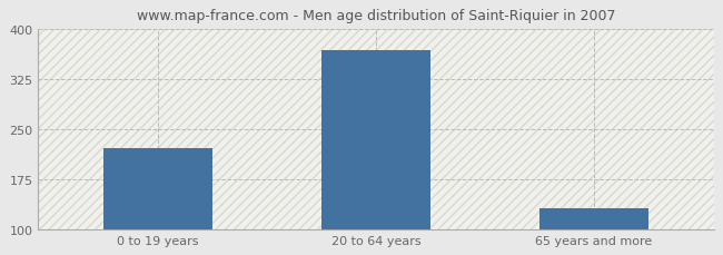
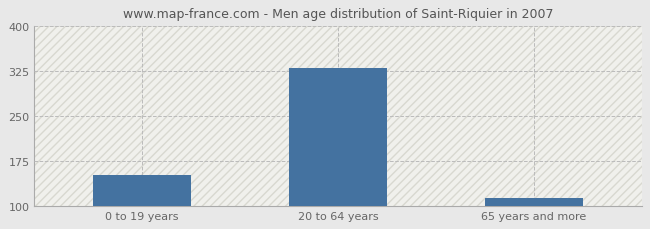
0 to 19 years: 222 -> 152
20 to 64 years: 368 -> 330
65 years and more: 132 -> 113
